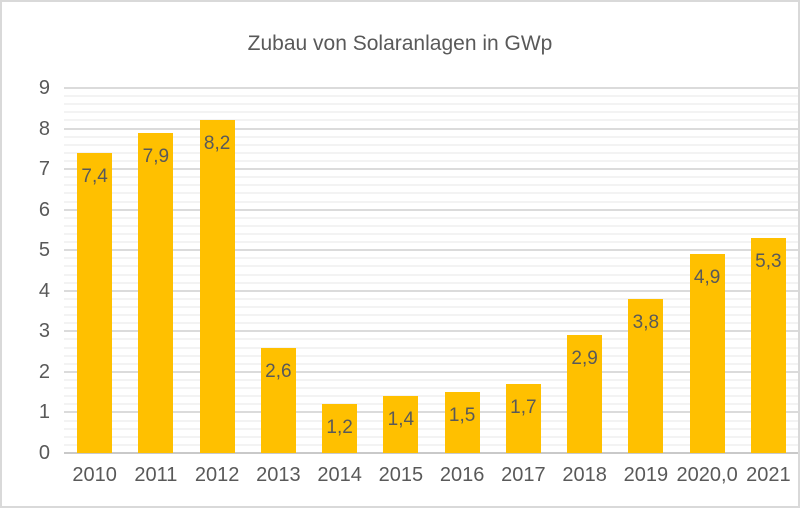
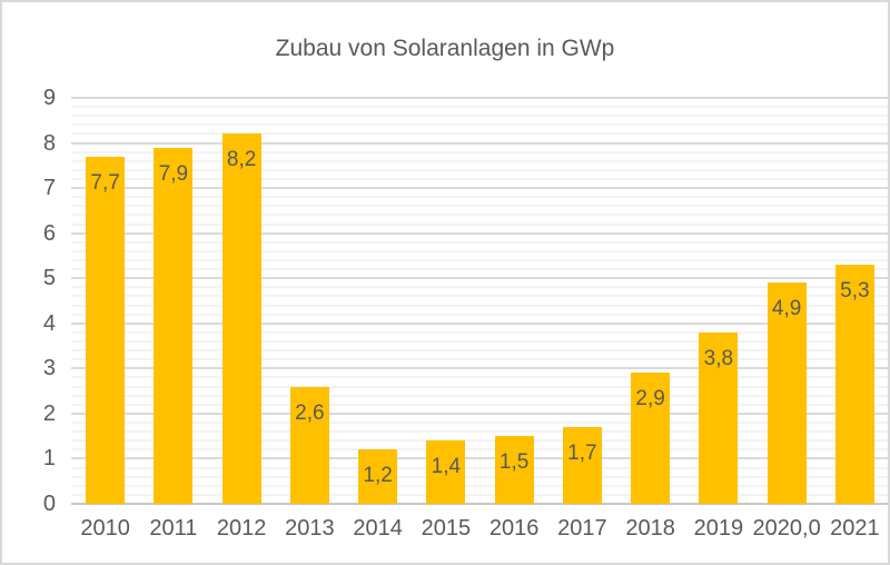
2010: 7,4 -> 7,7
